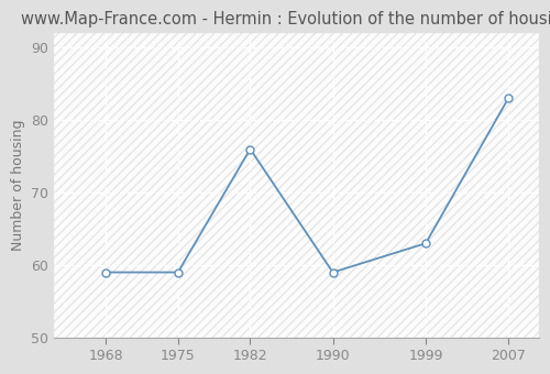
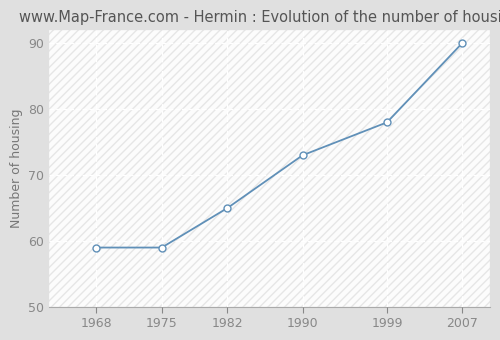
1982: 76 -> 65
1990: 59 -> 73
1999: 63 -> 78
2007: 83 -> 90
